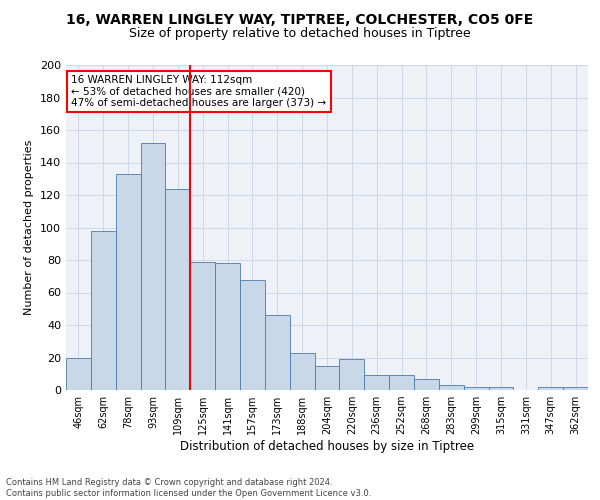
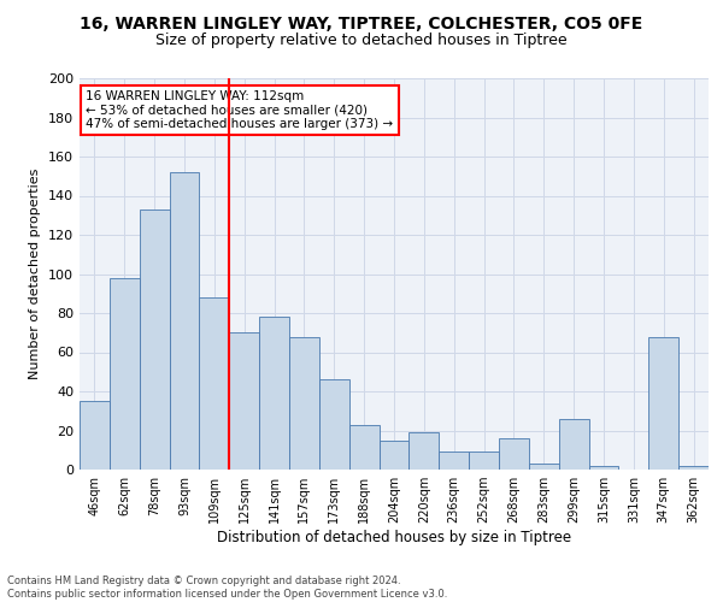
46sqm: 20 -> 35
109sqm: 124 -> 88
125sqm: 79 -> 70
268sqm: 7 -> 16
299sqm: 2 -> 26
347sqm: 2 -> 68
